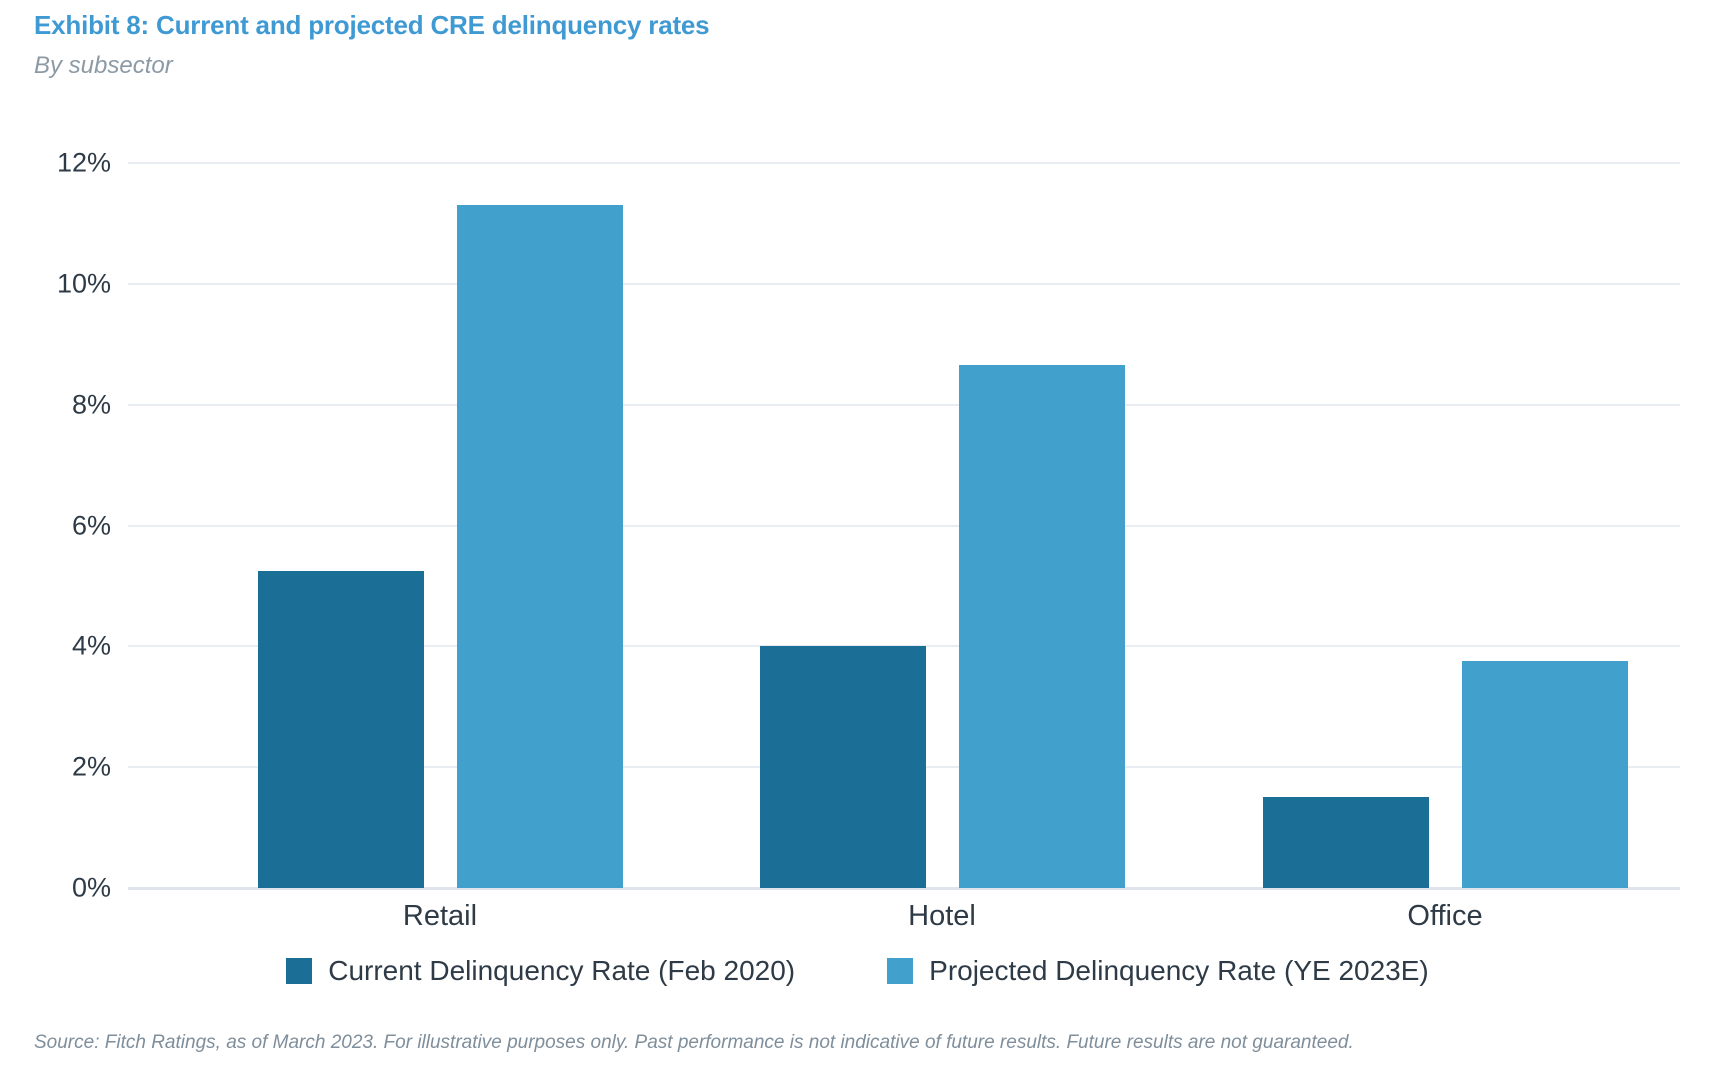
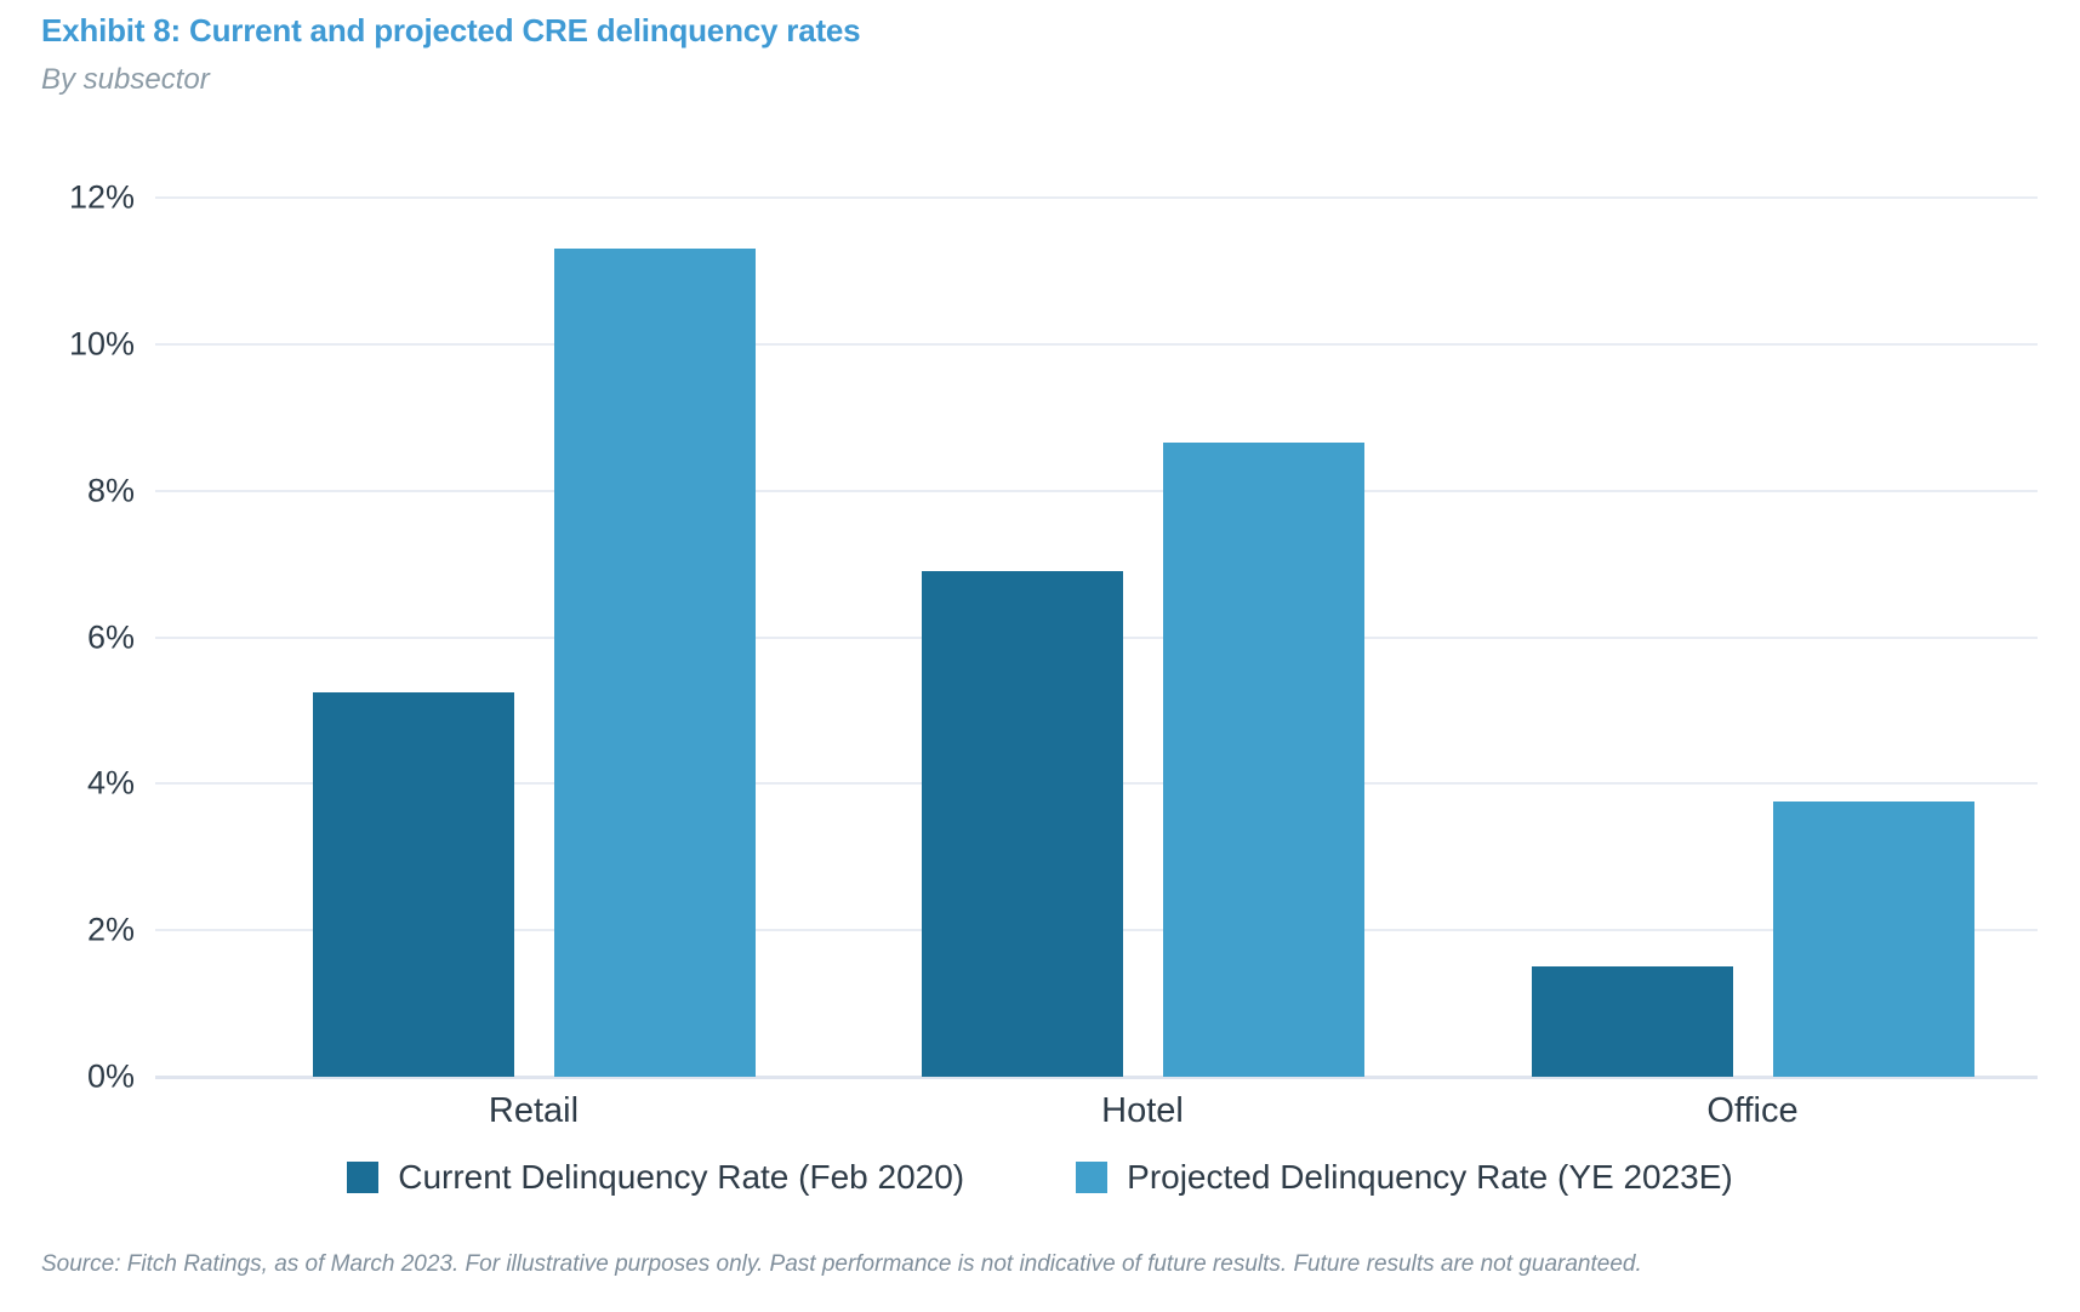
Current Delinquency Rate (Feb 2020)/Hotel: 4.0% -> 6.9%
